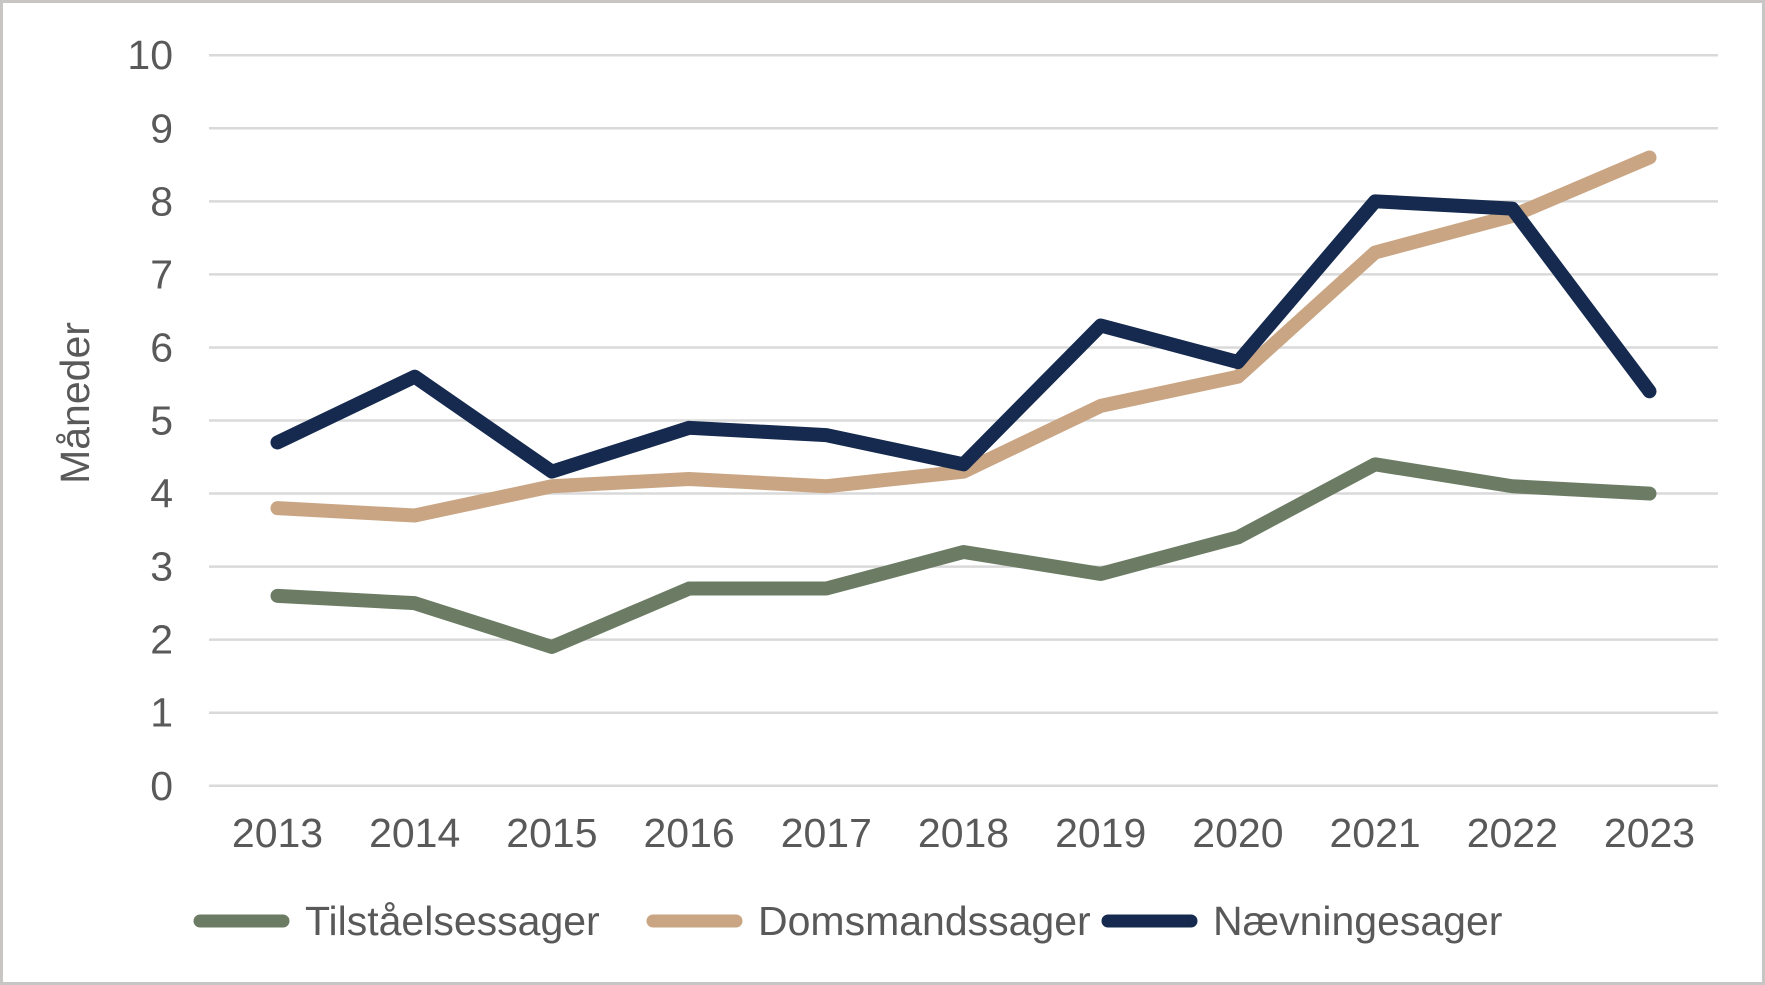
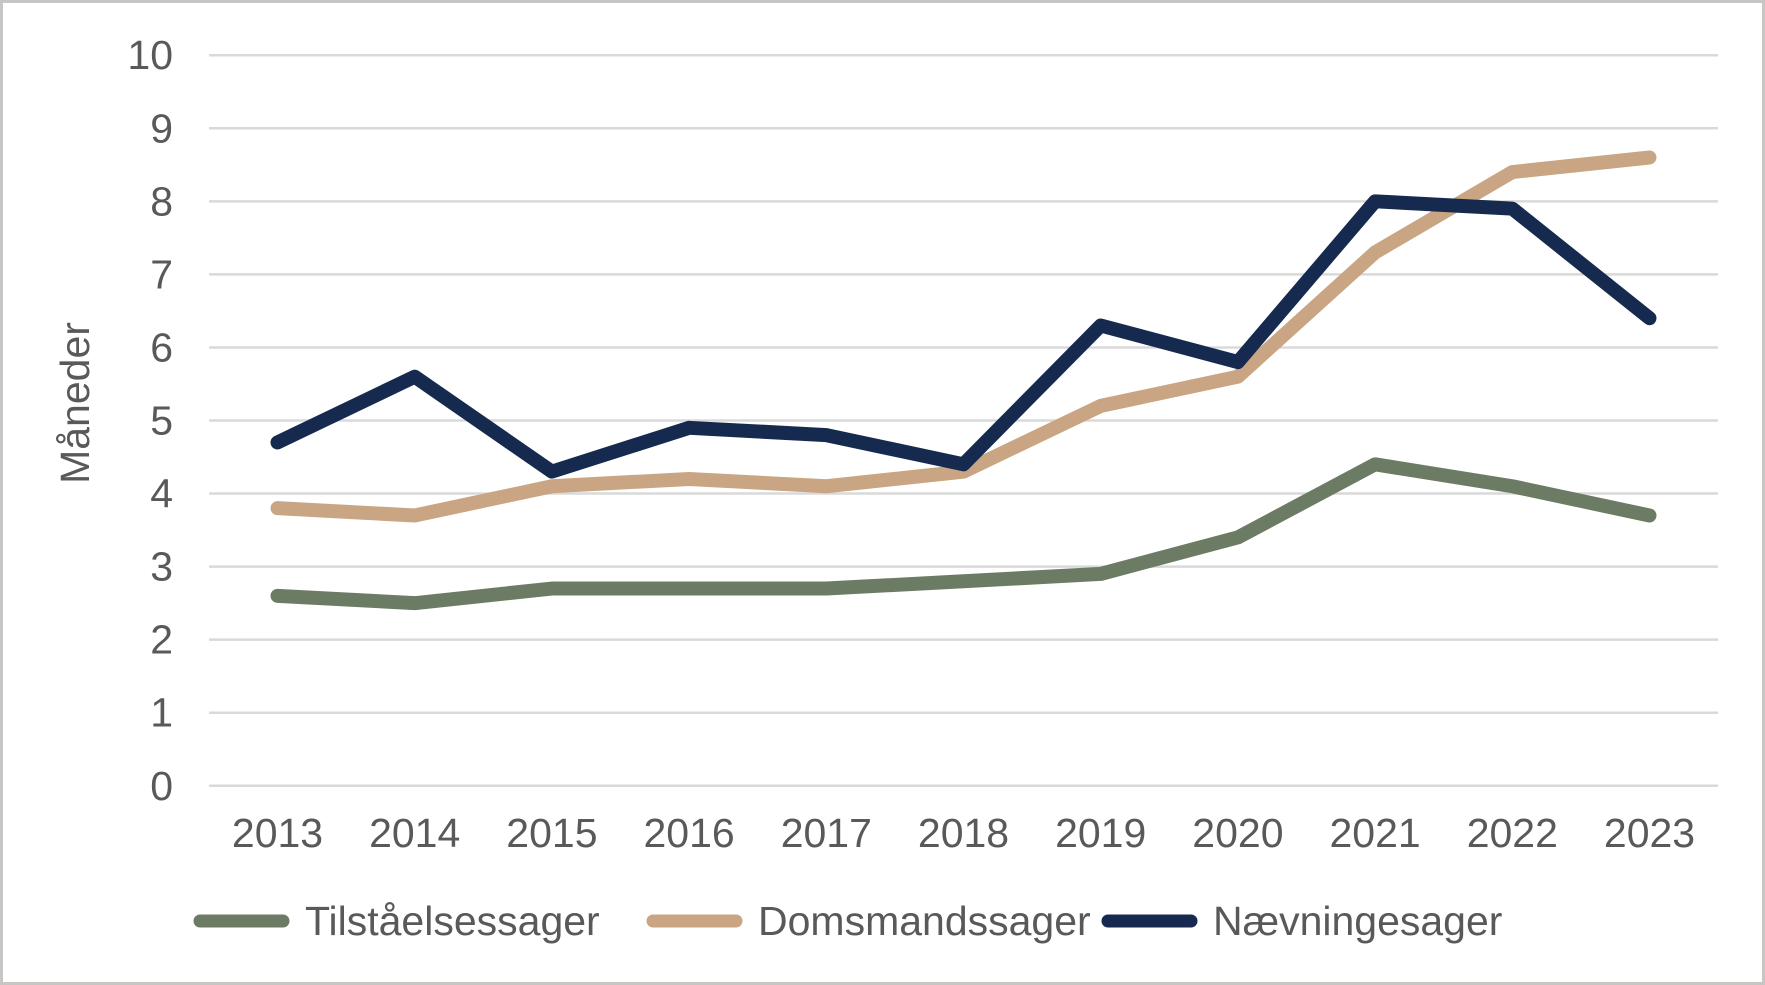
Tilståelsessager/2015: 1.9 -> 2.7
Tilståelsessager/2018: 3.2 -> 2.8
Domsmandssager/2022: 7.8 -> 8.4
Tilståelsessager/2023: 4.0 -> 3.7
Nævningesager/2023: 5.4 -> 6.4
